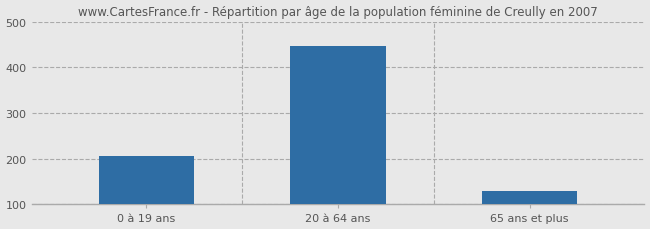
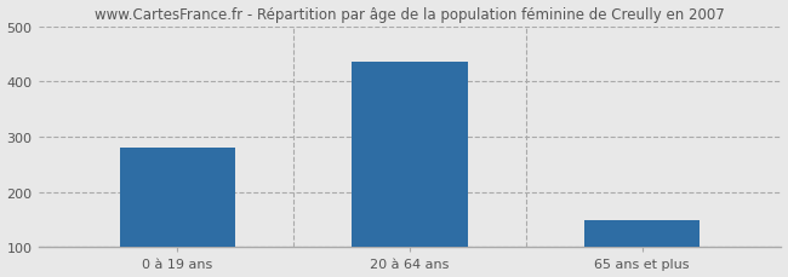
0 à 19 ans: 205 -> 280
20 à 64 ans: 447 -> 435
65 ans et plus: 130 -> 150
